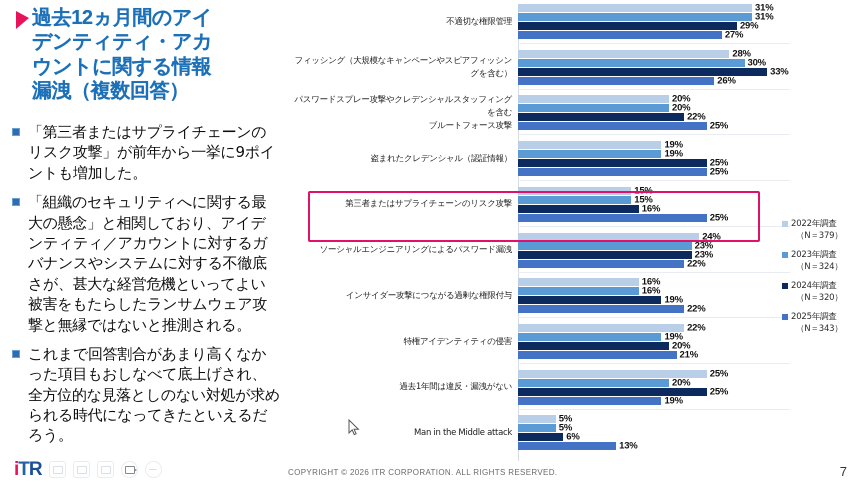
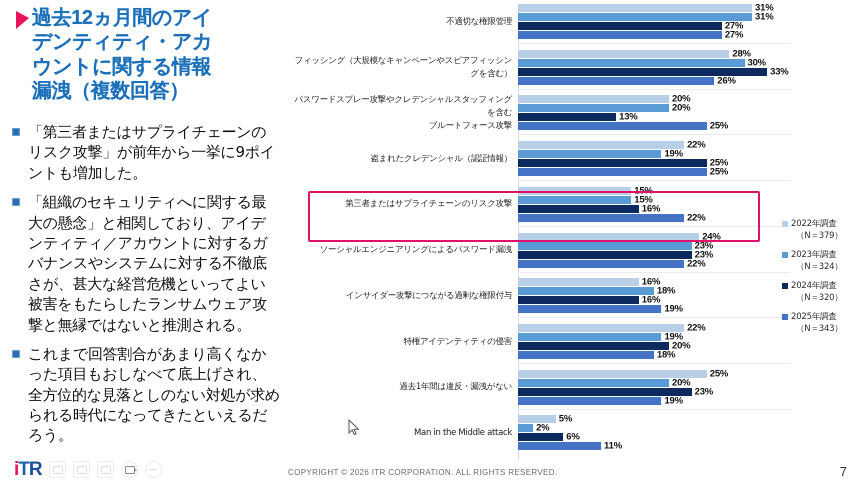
2024年調査/不適切な権限管理: 29% -> 27%
2024年調査/パスワードスプレー攻撃やクレデンシャルスタッフィングを含むブルートフォース攻撃: 22% -> 13%
2022年調査/盗まれたクレデンシャル（認証情報）: 19% -> 22%
2025年調査/第三者またはサプライチェーンのリスク攻撃: 25% -> 22%
2023年調査/インサイダー攻撃につながる過剰な権限付与: 16% -> 18%
2024年調査/インサイダー攻撃につながる過剰な権限付与: 19% -> 16%
2025年調査/インサイダー攻撃につながる過剰な権限付与: 22% -> 19%
2025年調査/特権アイデンティティの侵害: 21% -> 18%
2024年調査/過去1年間は違反・漏洩がない: 25% -> 23%
2023年調査/Man in the Middle attack: 5% -> 2%
2025年調査/Man in the Middle attack: 13% -> 11%
